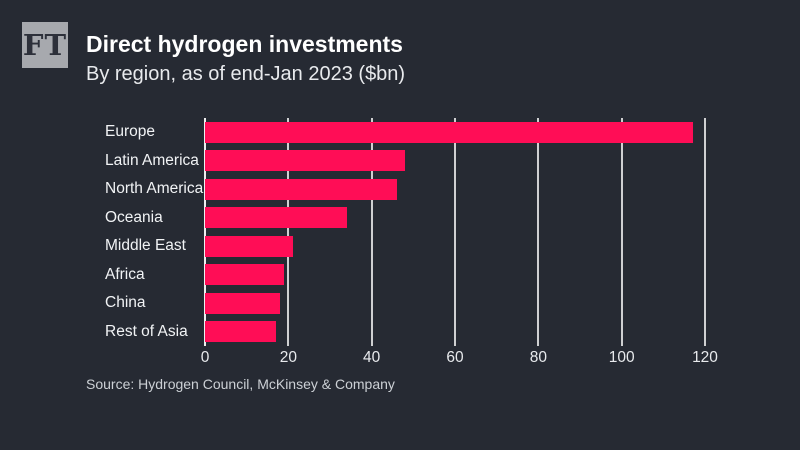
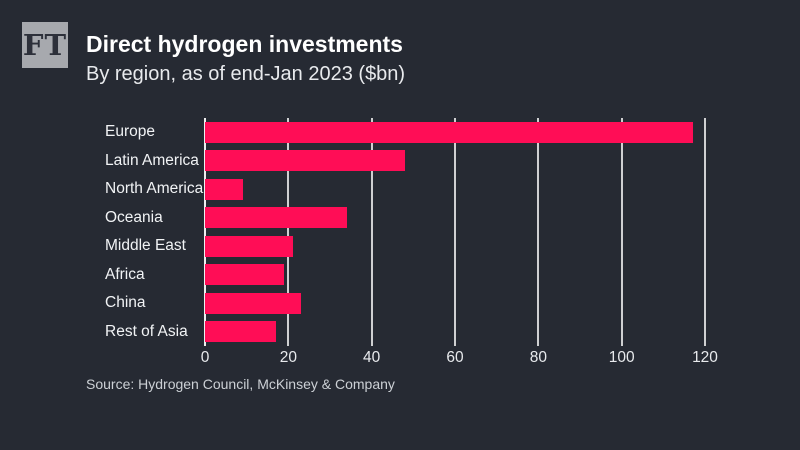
North America: 46 -> 9
China: 18 -> 23
